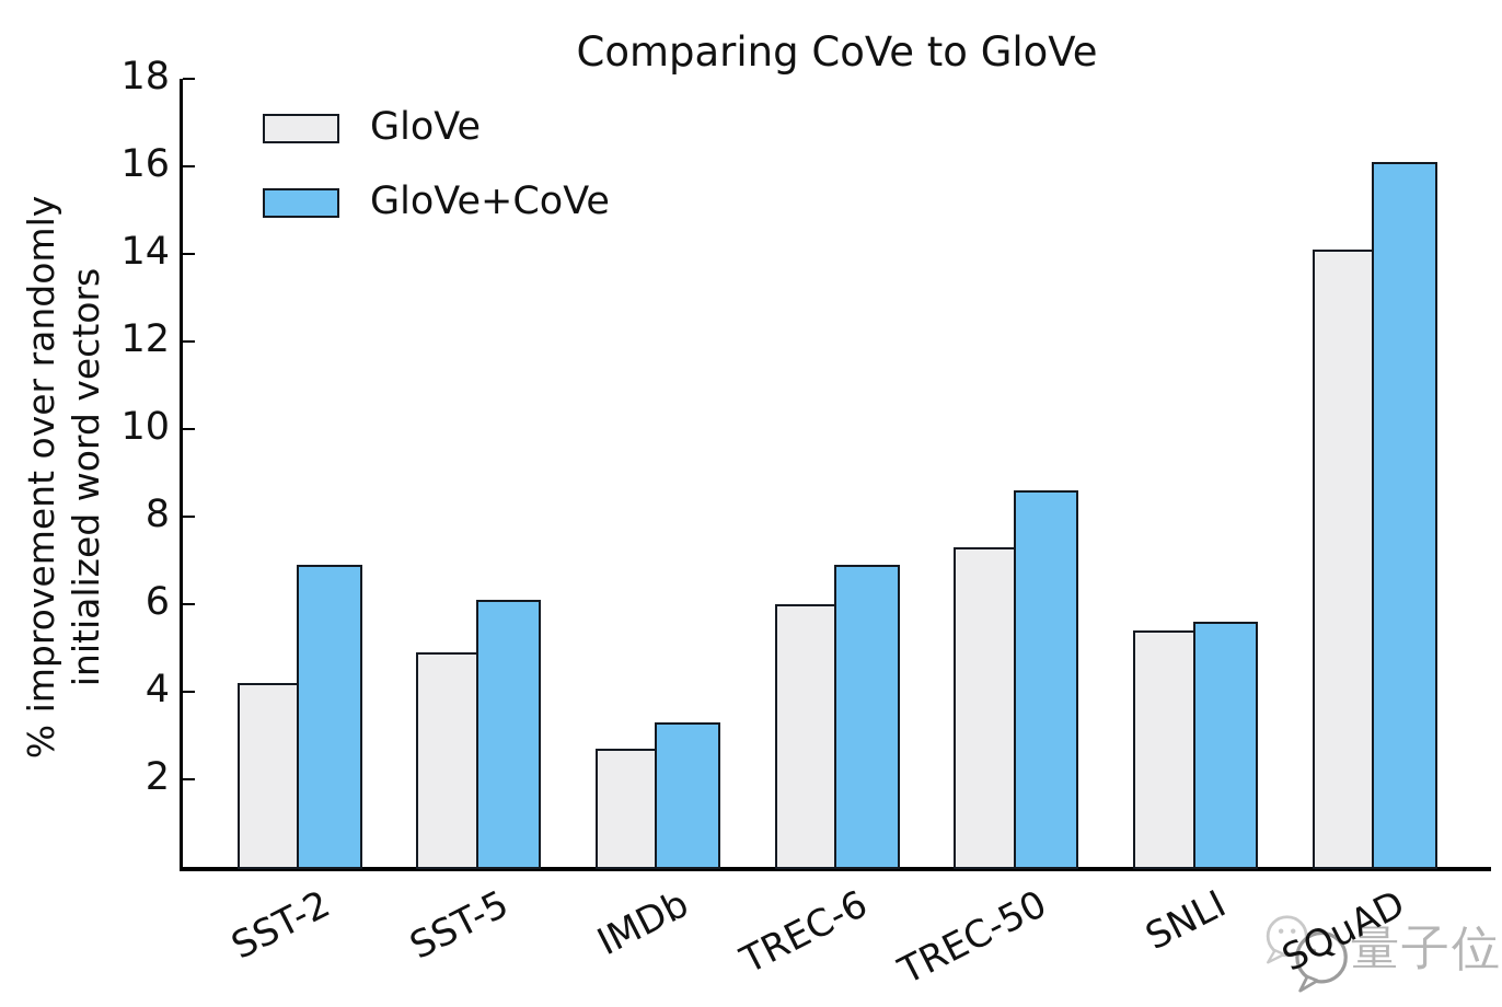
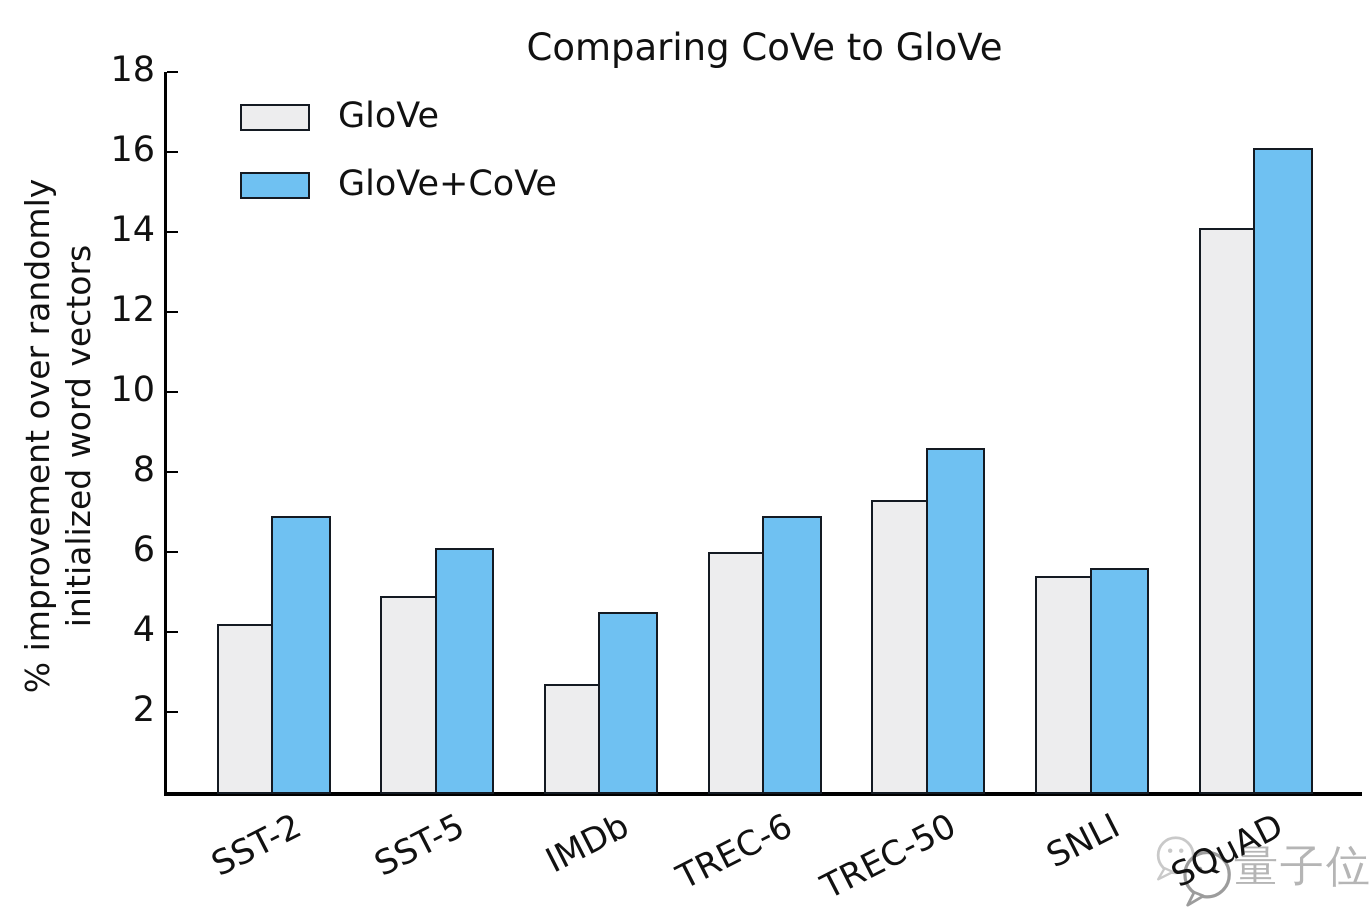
GloVe+CoVe/IMDb: 3.3 -> 4.5
